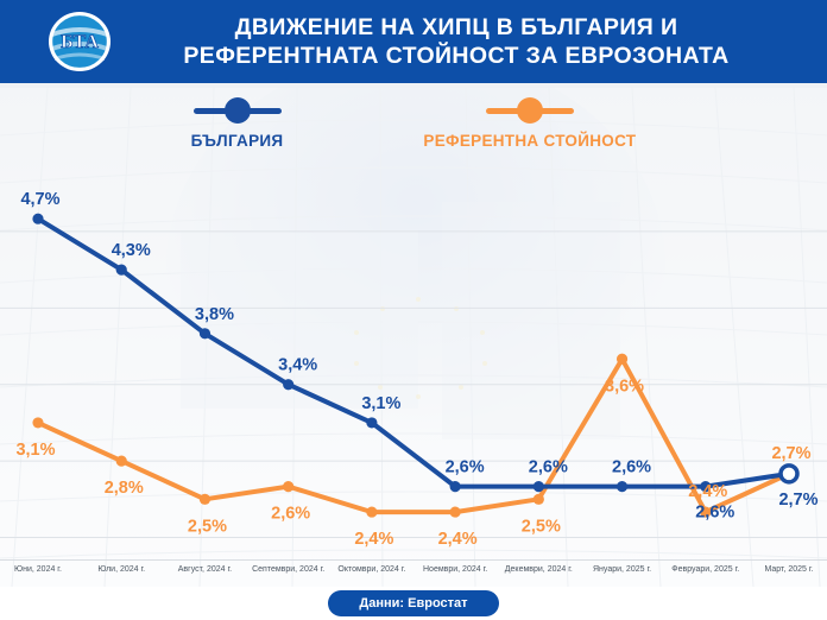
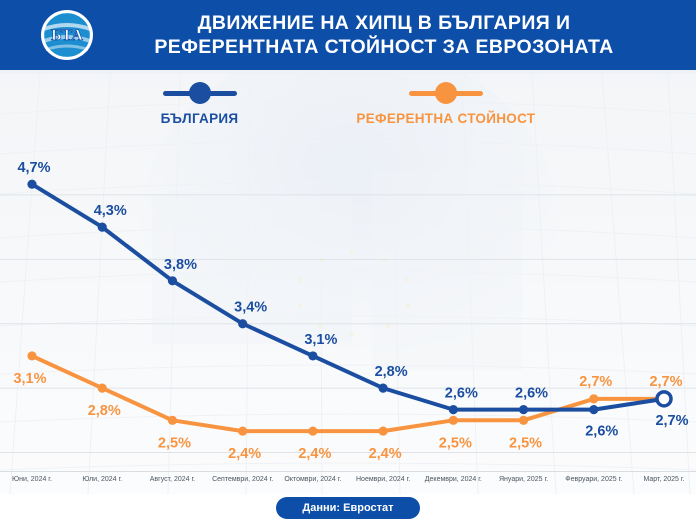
РЕФЕРЕНТНА СТОЙНОСТ/Септември, 2024 г.: 2,6% -> 2,4%
БЪЛГАРИЯ/Ноември, 2024 г.: 2,6% -> 2,8%
РЕФЕРЕНТНА СТОЙНОСТ/Януари, 2025 г.: 3,6% -> 2,5%
РЕФЕРЕНТНА СТОЙНОСТ/Февруари, 2025 г.: 2,4% -> 2,7%
